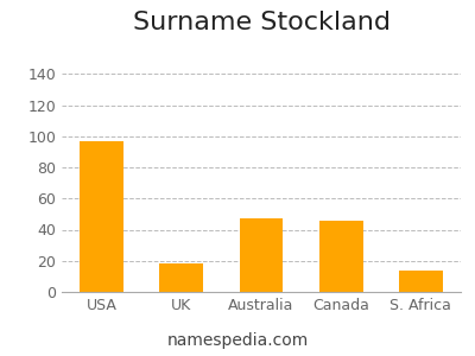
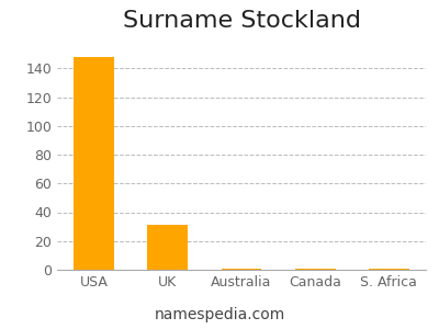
USA: 97 -> 148
UK: 18 -> 31
Australia: 47 -> 1
Canada: 46 -> 1
S. Africa: 14 -> 1
